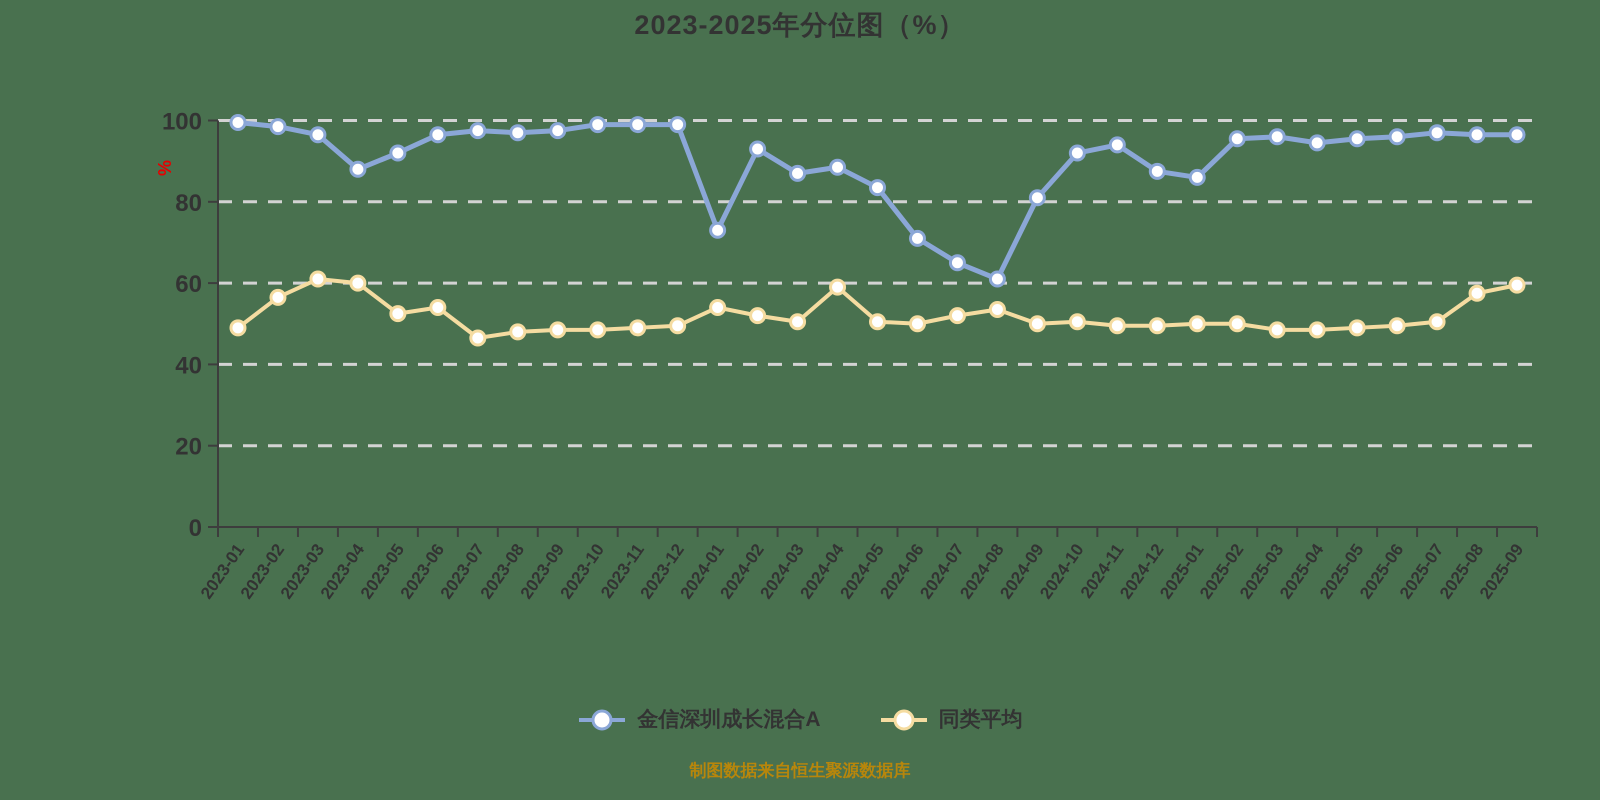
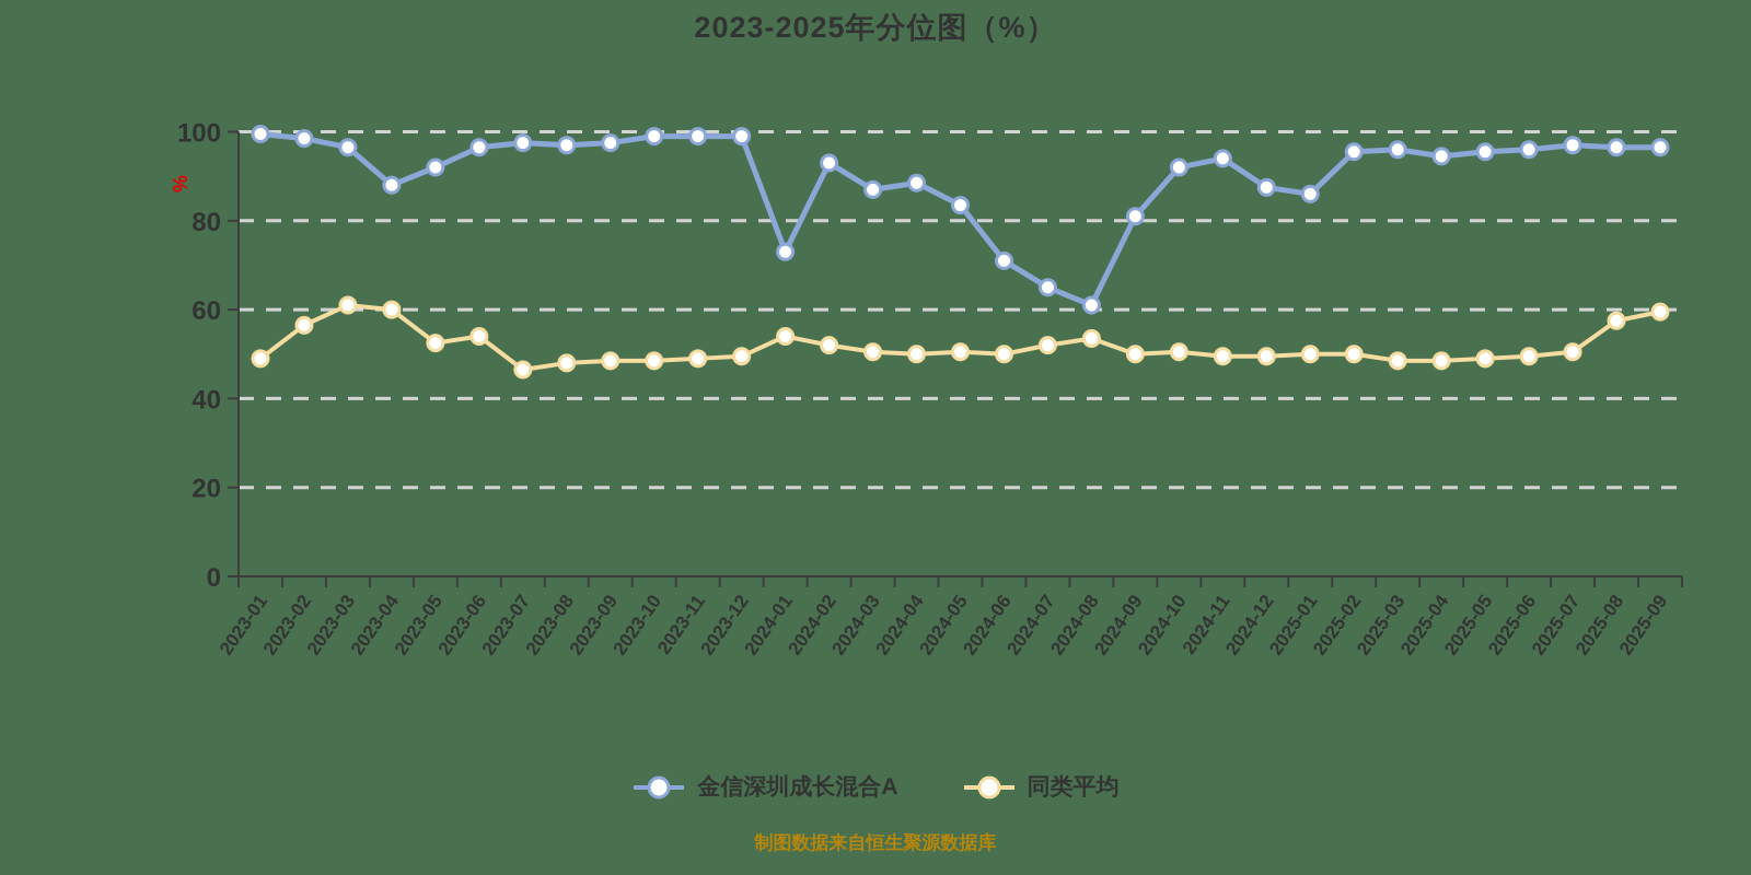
同类平均/2024-04: 59 -> 50
